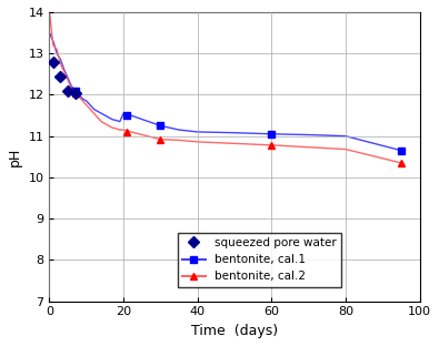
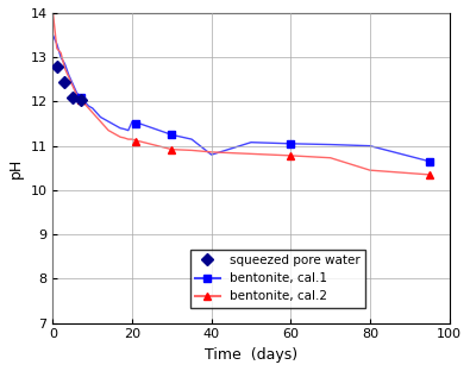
bentonite, cal.1/40: 11.10 -> 10.80
bentonite, cal.2/80: 10.68 -> 10.45
